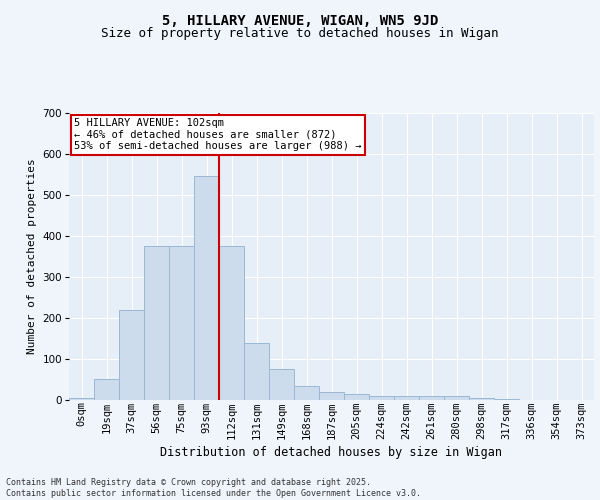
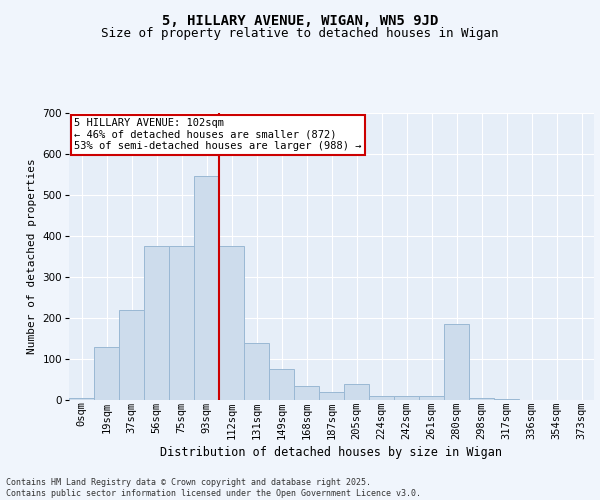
19sqm: 50 -> 130
205sqm: 15 -> 40
280sqm: 10 -> 185
